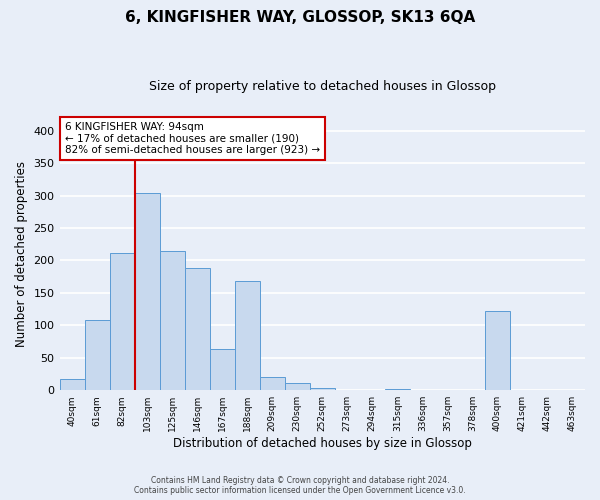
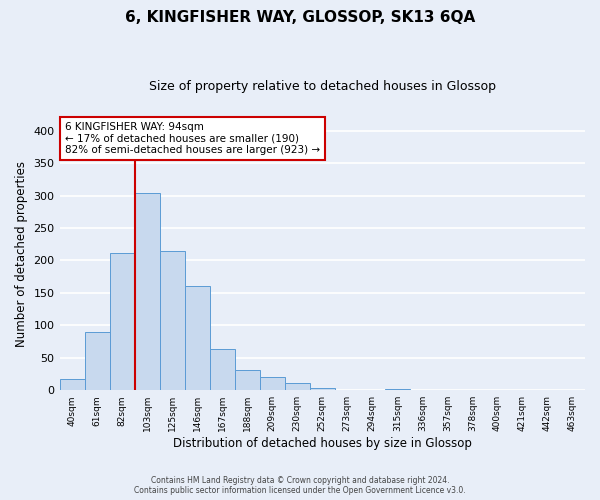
61sqm: 108 -> 90
146sqm: 188 -> 160
188sqm: 168 -> 31
400sqm: 122 -> 1
